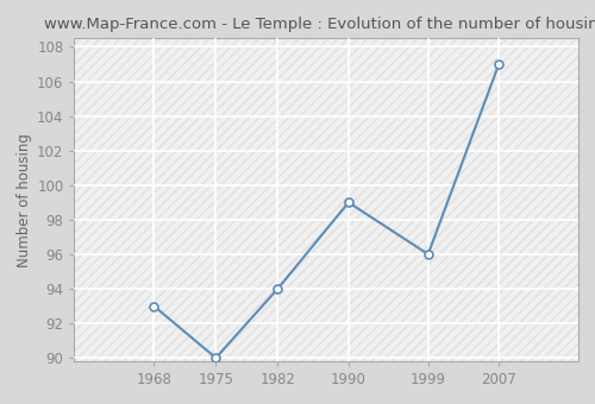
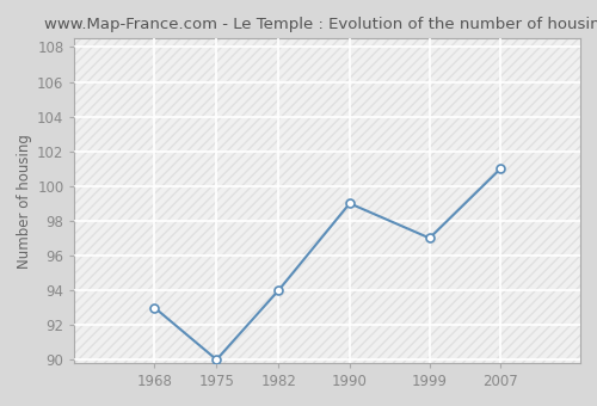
1999: 96 -> 97
2007: 107 -> 101
